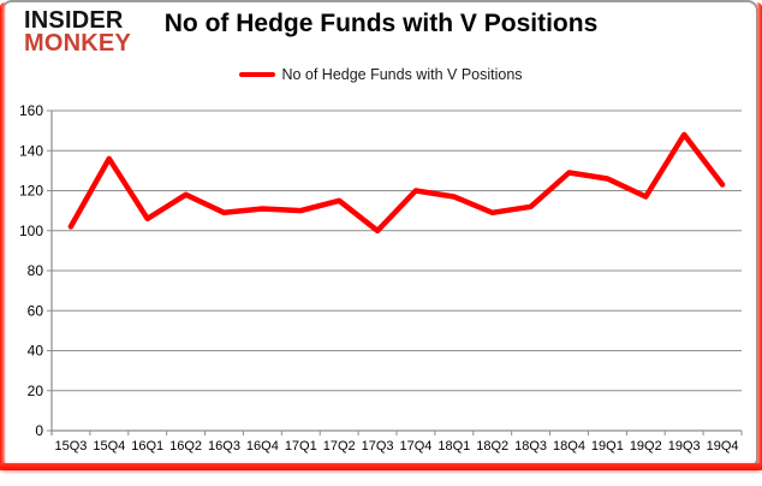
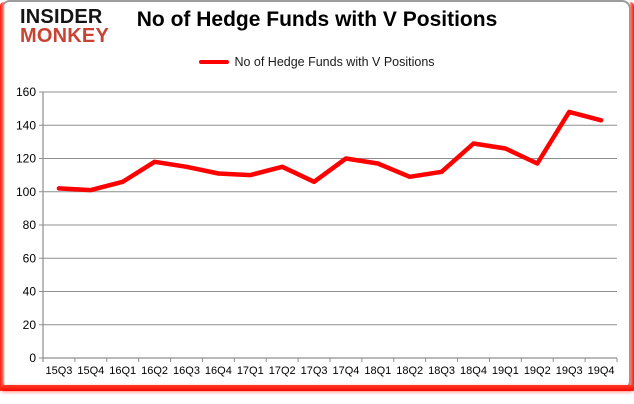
15Q4: 136 -> 101
16Q3: 109 -> 115
17Q3: 100 -> 106
19Q4: 123 -> 143
